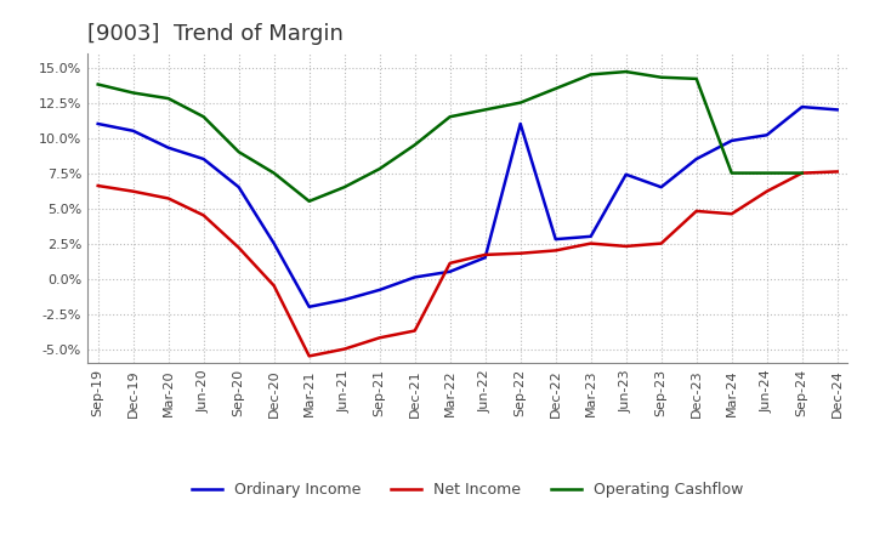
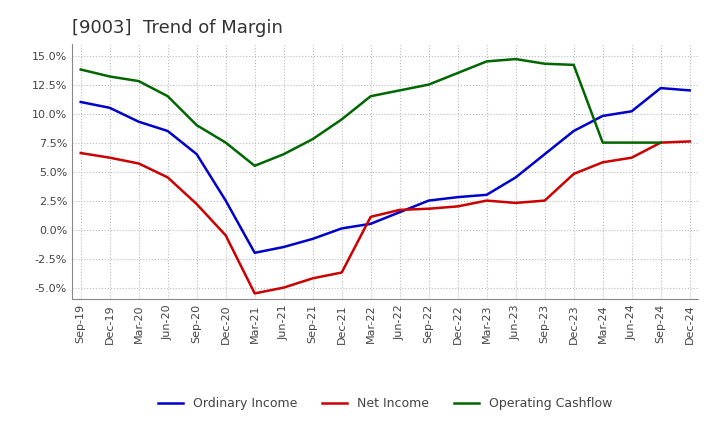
Ordinary Income/Sep-22: 11.0% -> 2.5%
Ordinary Income/Jun-23: 7.4% -> 4.5%
Net Income/Mar-24: 4.6% -> 5.8%
